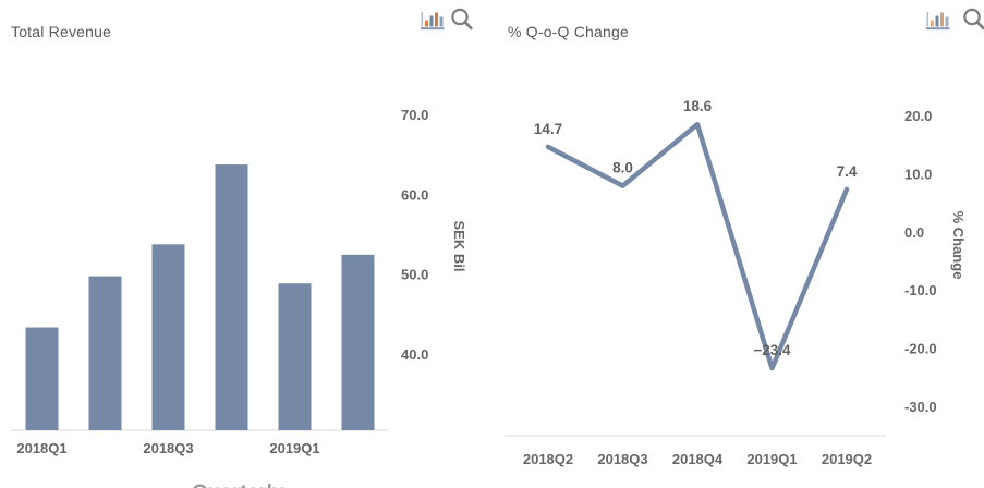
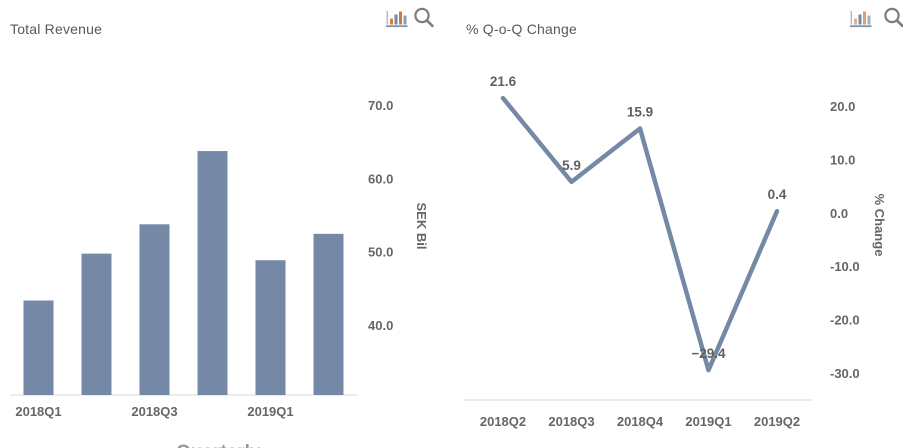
% Q-o-Q Change/2018Q2: 14.7 -> 21.6
% Q-o-Q Change/2018Q3: 8.0 -> 5.9
% Q-o-Q Change/2018Q4: 18.6 -> 15.9
% Q-o-Q Change/2019Q1: −23.4 -> −29.4
% Q-o-Q Change/2019Q2: 7.4 -> 0.4
